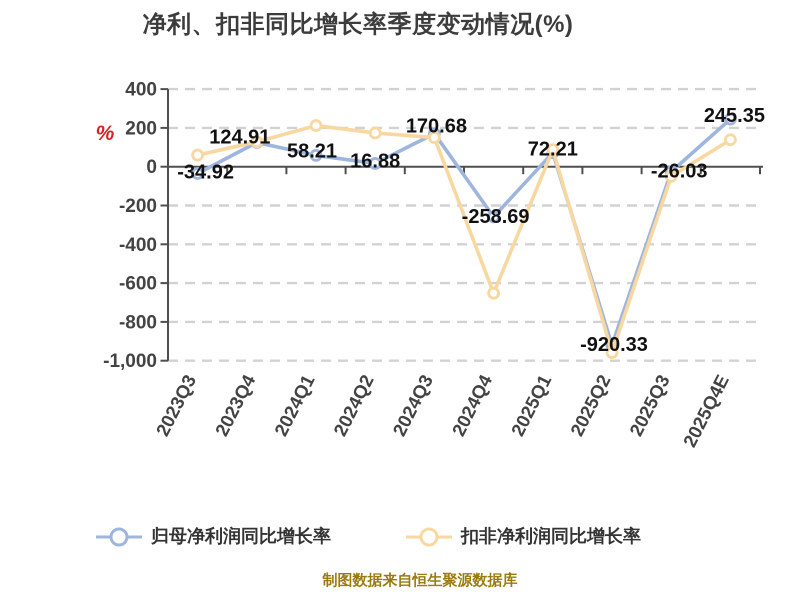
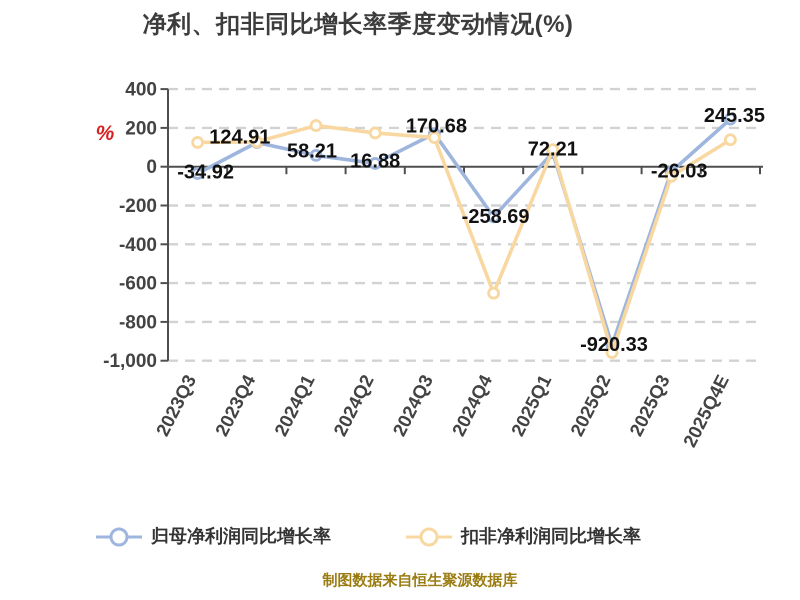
扣非净利润同比增长率/2023Q3: 60 -> 120
